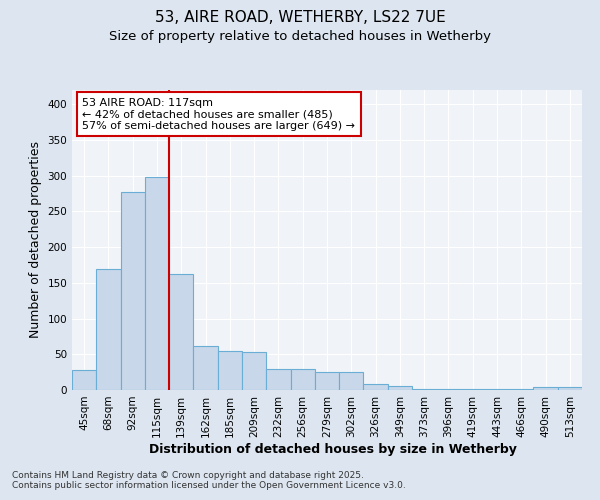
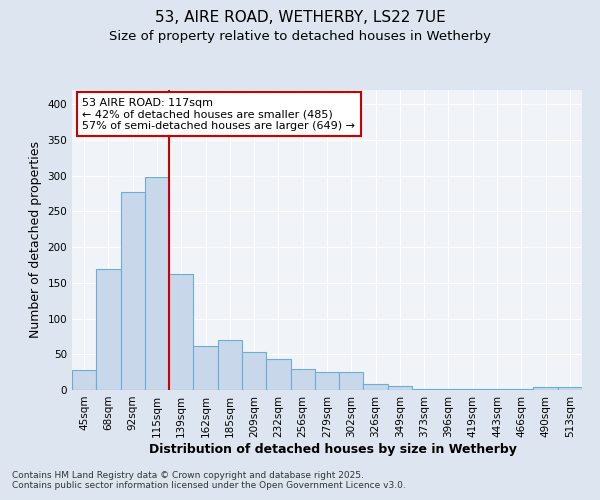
185sqm: 55 -> 70
232sqm: 30 -> 44
